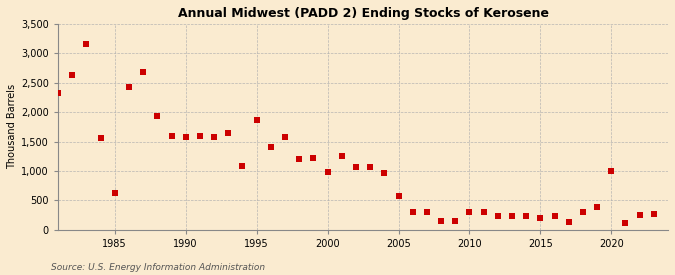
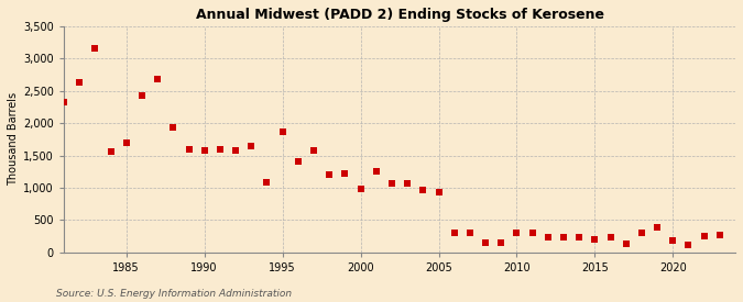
1985: 620 -> 1,700
2005: 580 -> 930
2020: 1,000 -> 190
